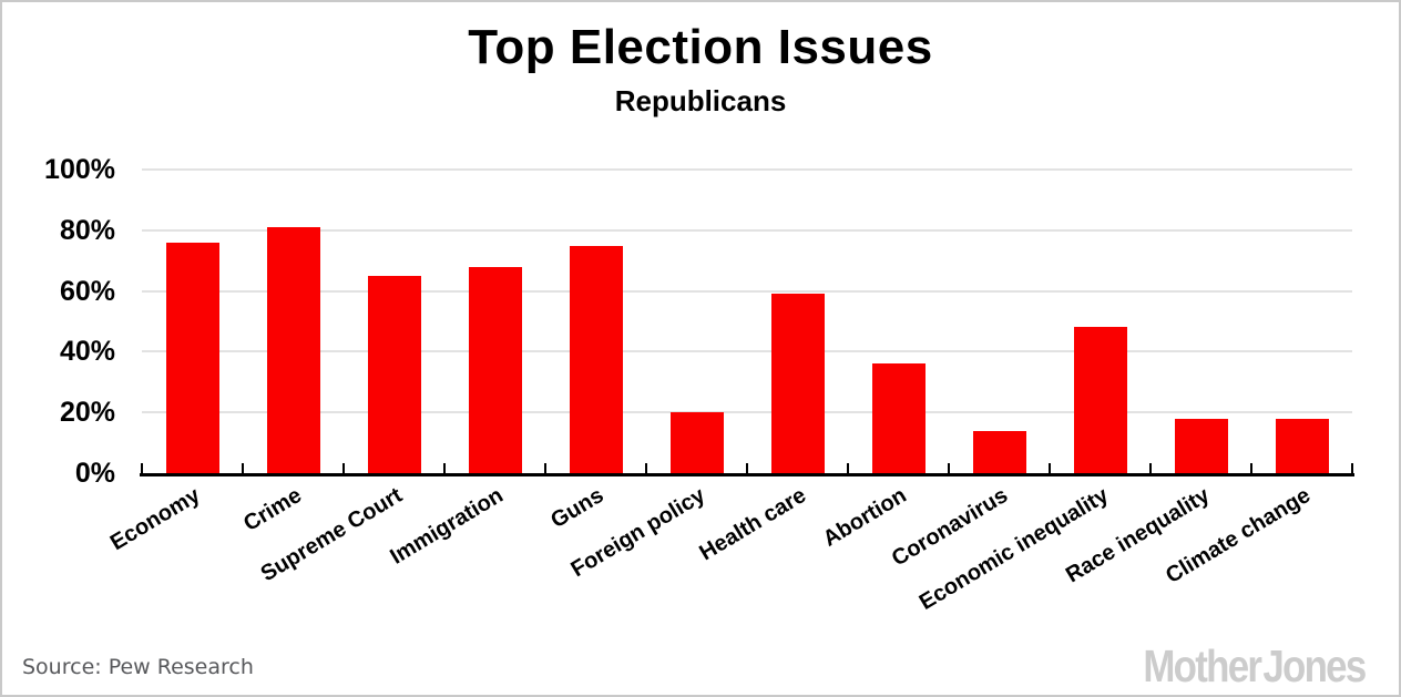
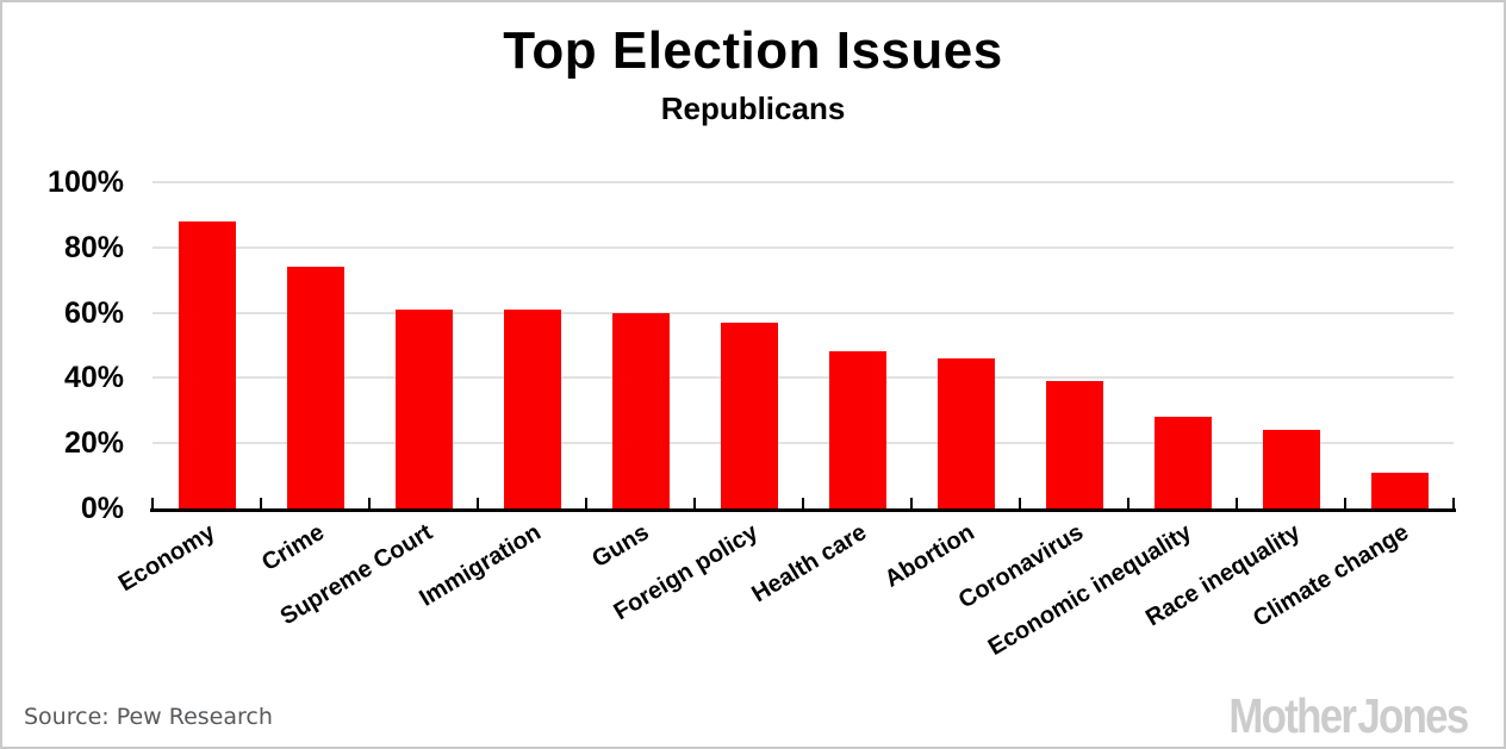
Economy: 76% -> 88%
Crime: 81% -> 74%
Supreme Court: 65% -> 61%
Immigration: 68% -> 61%
Guns: 75% -> 60%
Foreign policy: 20% -> 57%
Health care: 59% -> 48%
Abortion: 36% -> 46%
Coronavirus: 14% -> 39%
Economic inequality: 48% -> 28%
Race inequality: 18% -> 24%
Climate change: 18% -> 11%
